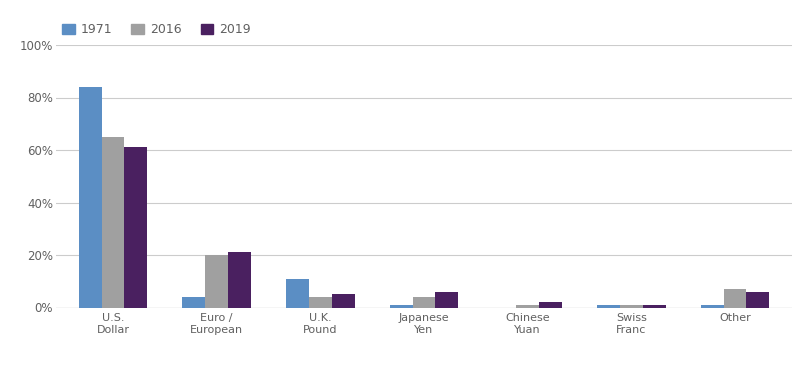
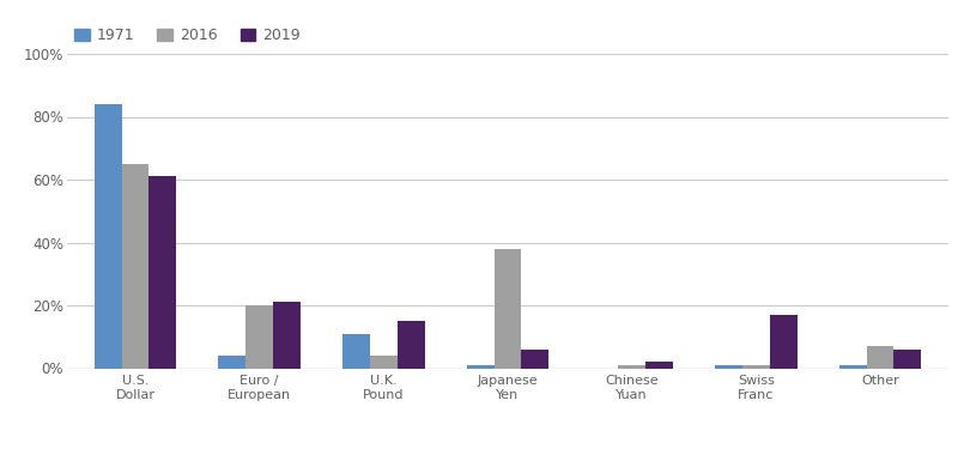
2019/U.K. Pound: 5% -> 15%
2016/Japanese Yen: 4% -> 38%
2019/Swiss Franc: 1% -> 17%
